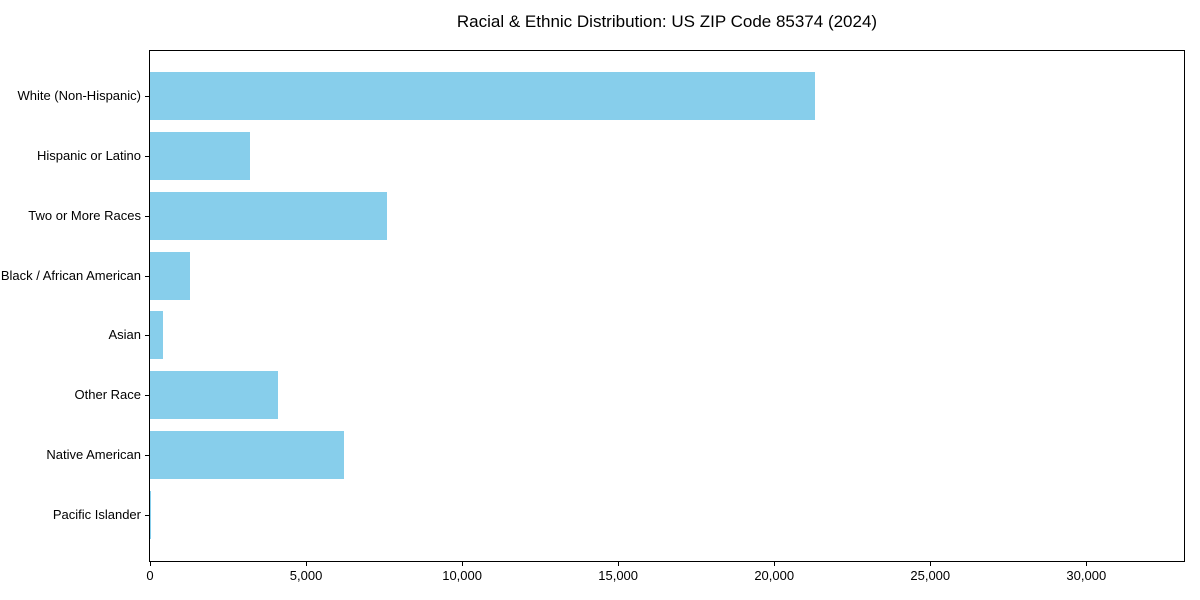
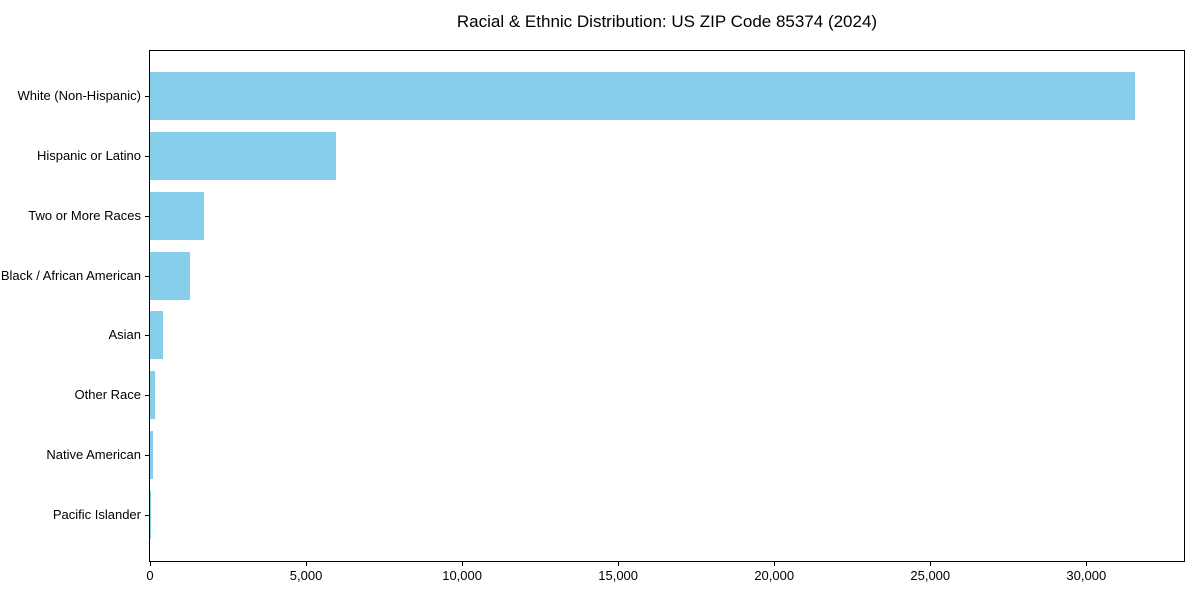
White (Non-Hispanic): 21300 -> 31600
Hispanic or Latino: 3200 -> 6000
Two or More Races: 7600 -> 1700
Other Race: 4100 -> 200
Native American: 6200 -> 100
